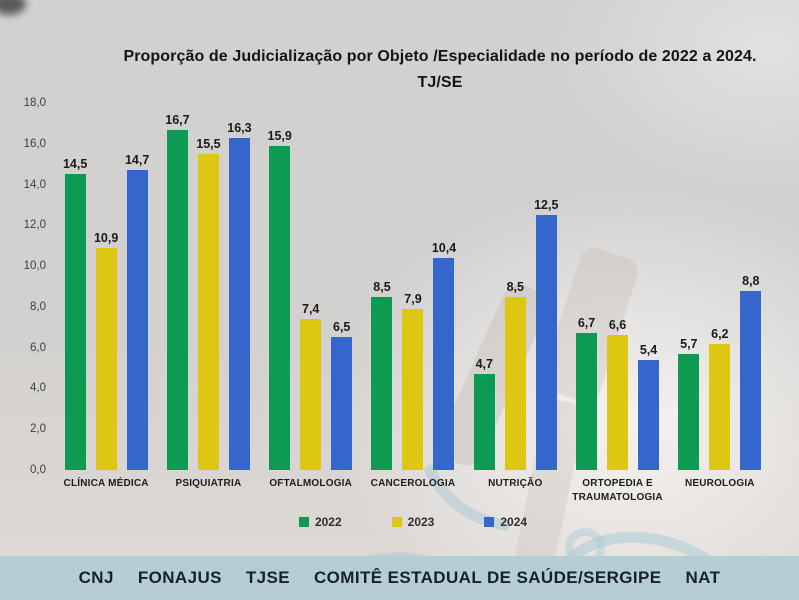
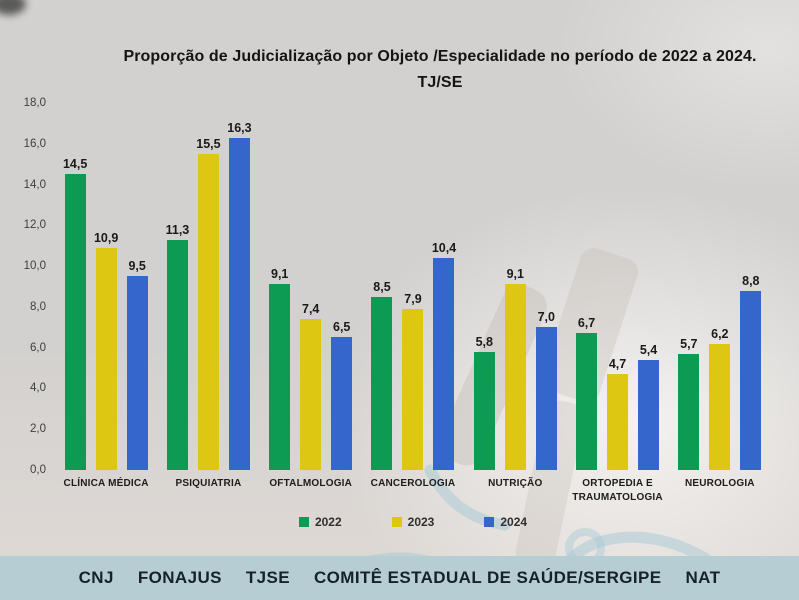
2024/CLÍNICA MÉDICA: 14,7 -> 9,5
2022/PSIQUIATRIA: 16,7 -> 11,3
2022/OFTALMOLOGIA: 15,9 -> 9,1
2022/NUTRIÇÃO: 4,7 -> 5,8
2023/NUTRIÇÃO: 8,5 -> 9,1
2024/NUTRIÇÃO: 12,5 -> 7,0
2023/ORTOPEDIA E TRAUMATOLOGIA: 6,6 -> 4,7
